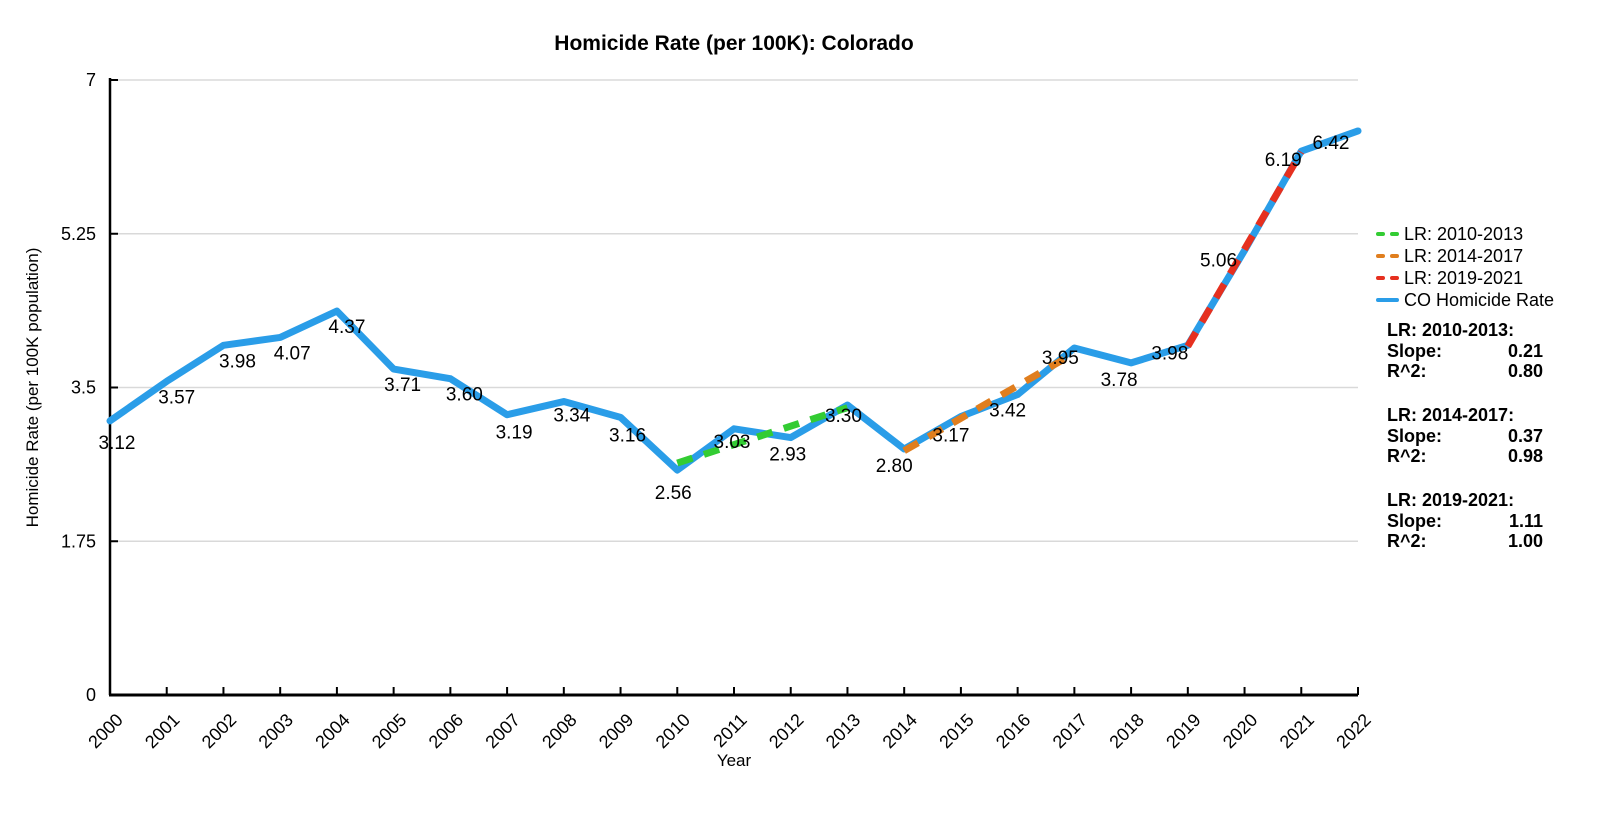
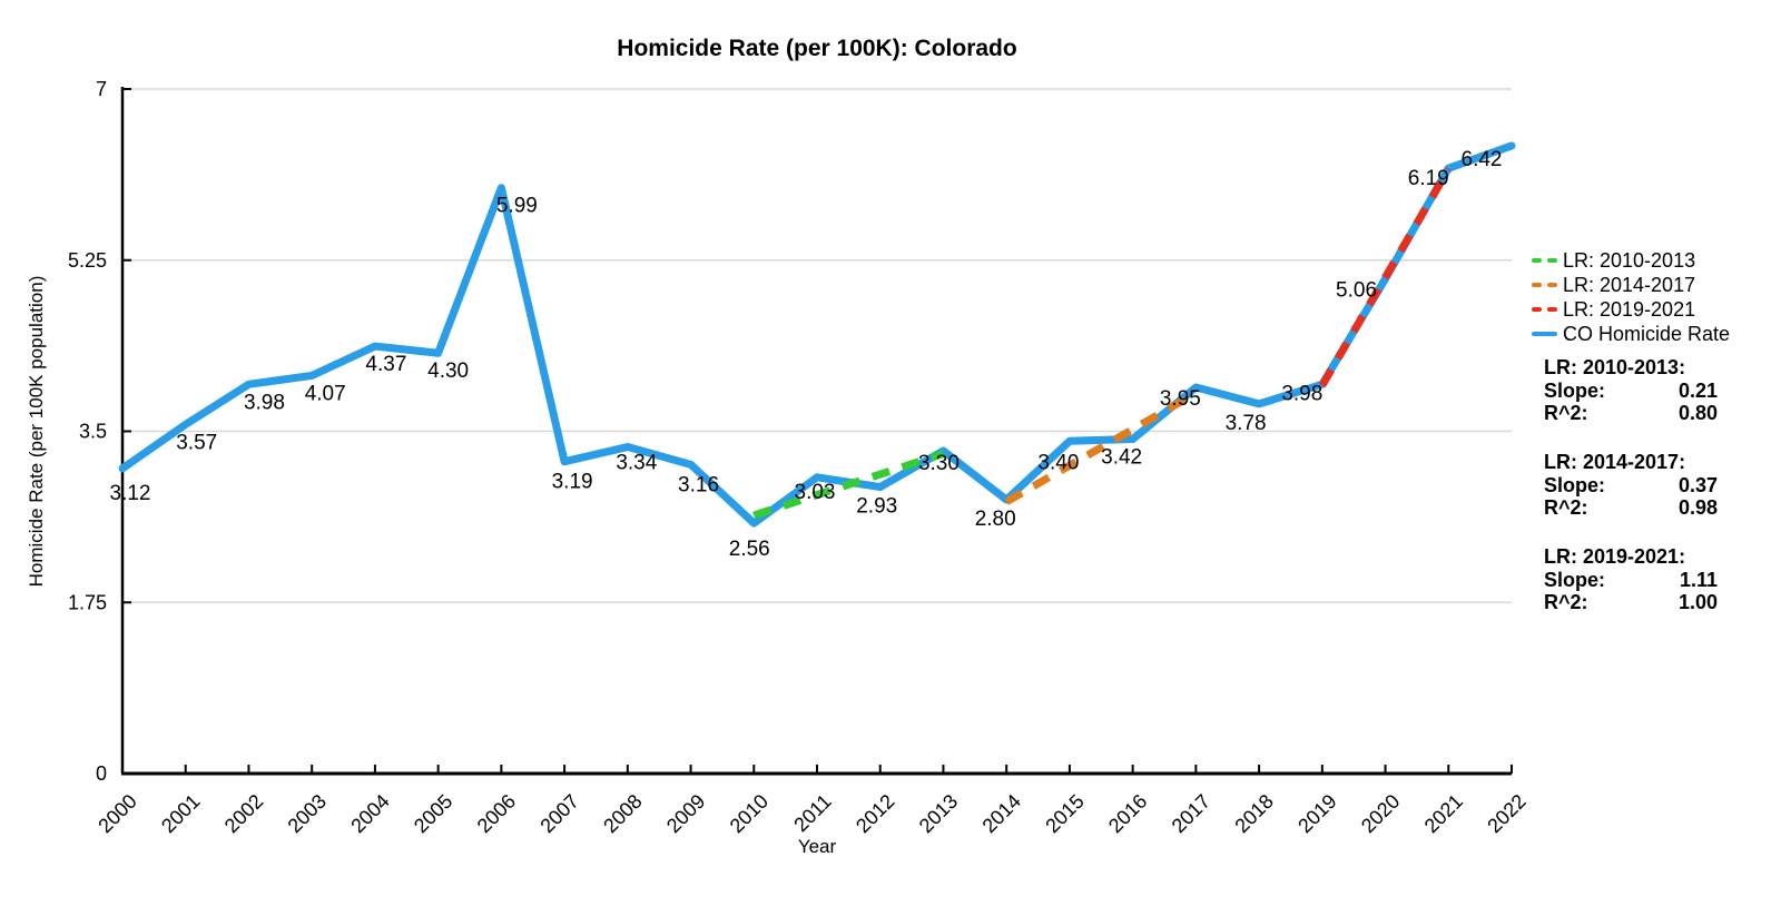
2005: 3.71 -> 4.30
2006: 3.60 -> 5.99
2015: 3.17 -> 3.40
